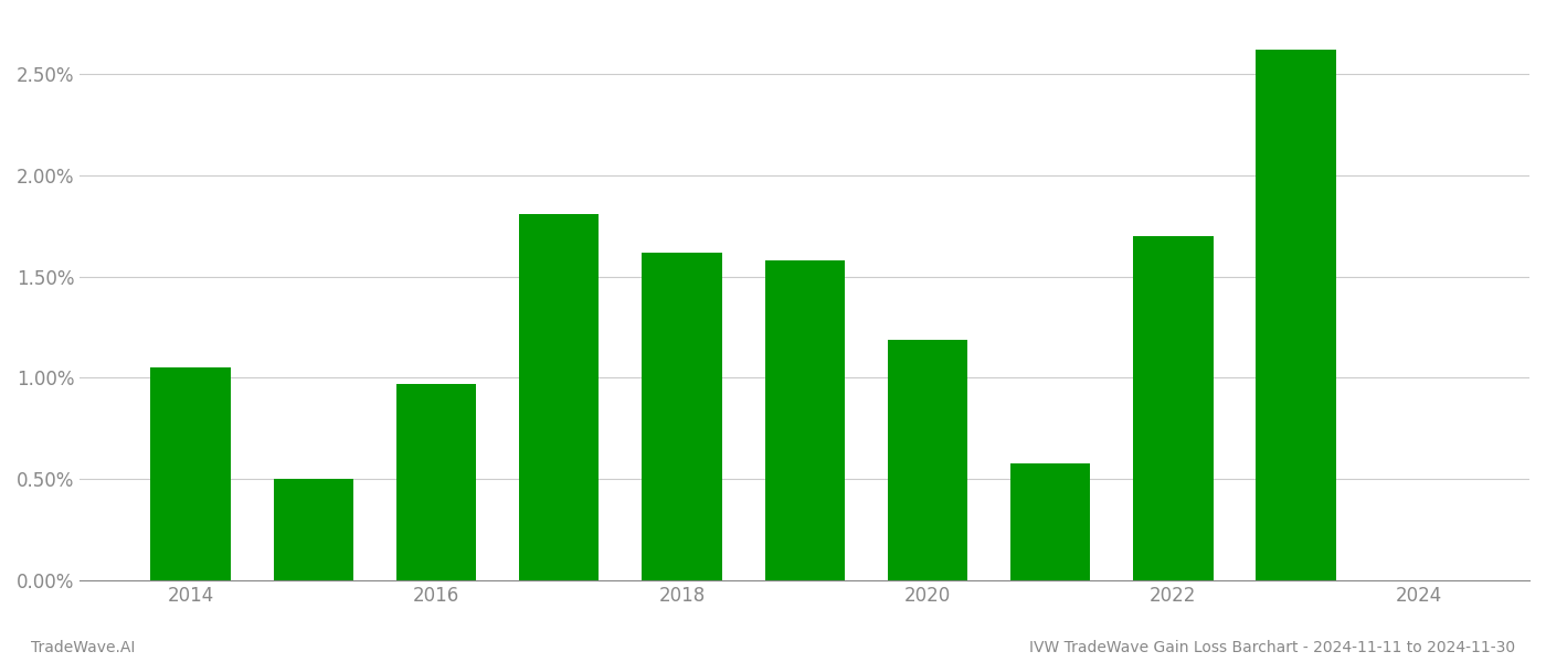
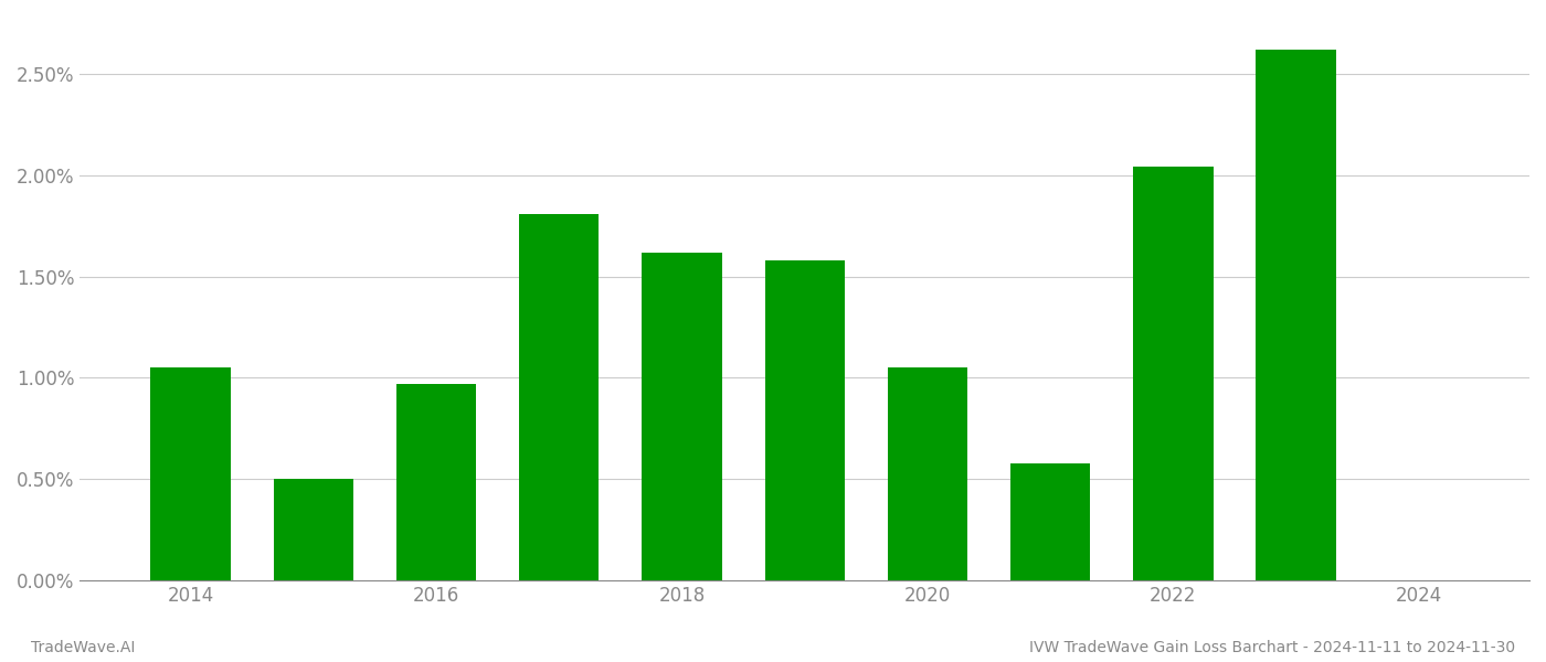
2020: 1.19% -> 1.05%
2022: 1.70% -> 2.04%
